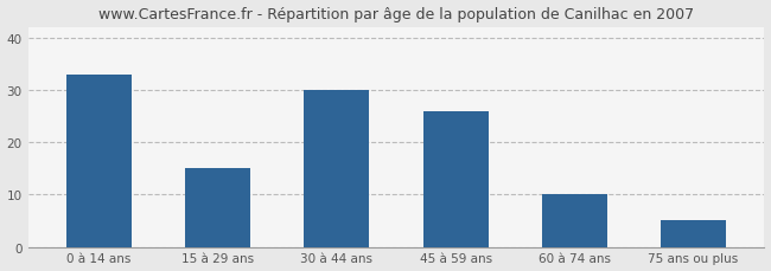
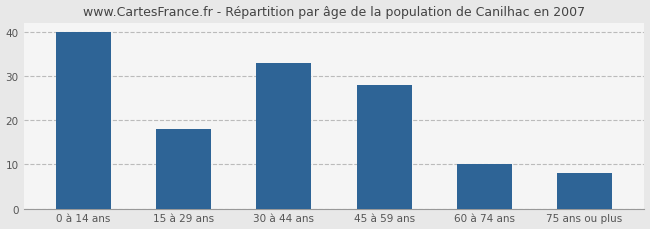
0 à 14 ans: 33 -> 40
15 à 29 ans: 15 -> 18
30 à 44 ans: 30 -> 33
45 à 59 ans: 26 -> 28
75 ans ou plus: 5 -> 8
